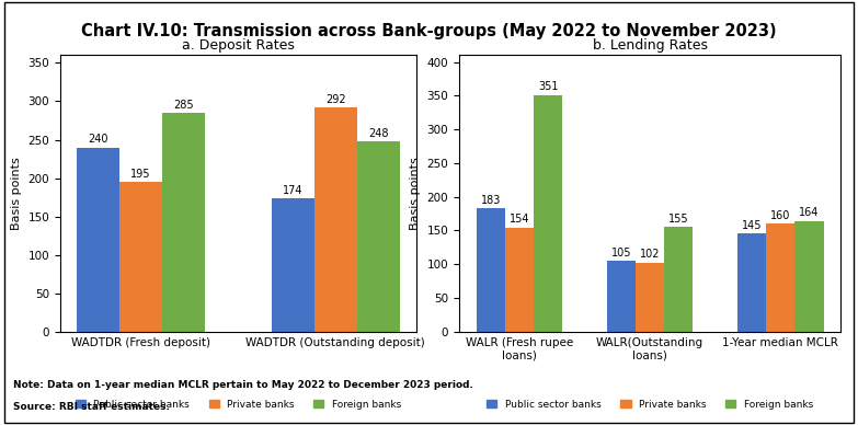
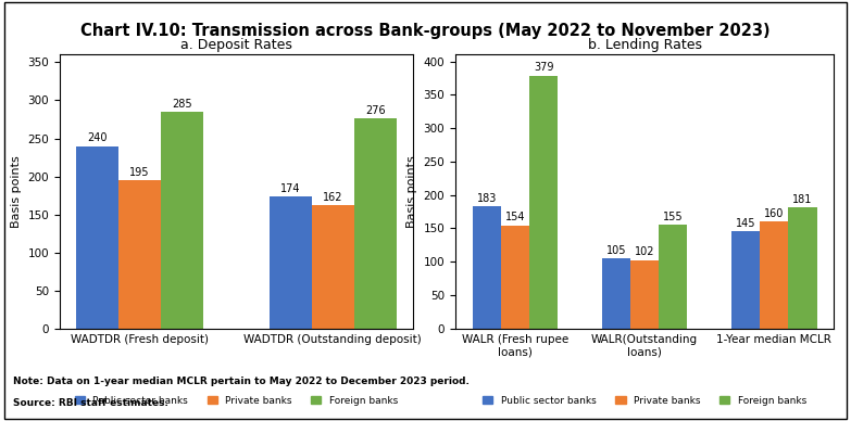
a. Deposit Rates/Private banks/WADTDR (Outstanding deposit): 292 -> 162
a. Deposit Rates/Foreign banks/WADTDR (Outstanding deposit): 248 -> 276
b. Lending Rates/Foreign banks/WALR (Fresh rupee loans): 351 -> 379
b. Lending Rates/Foreign banks/1-Year median MCLR: 164 -> 181
